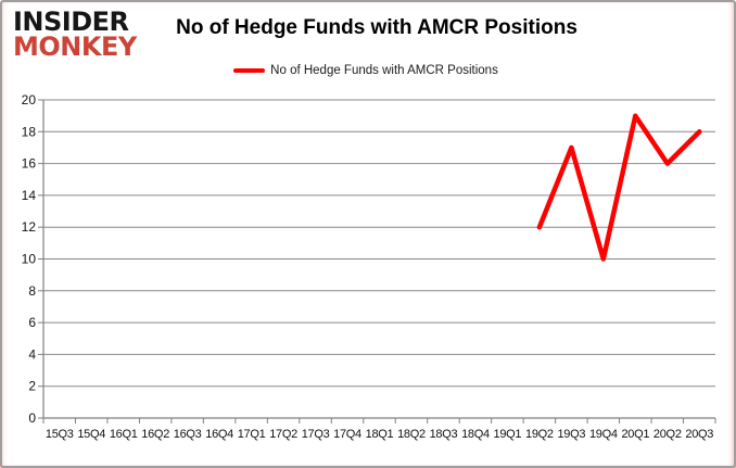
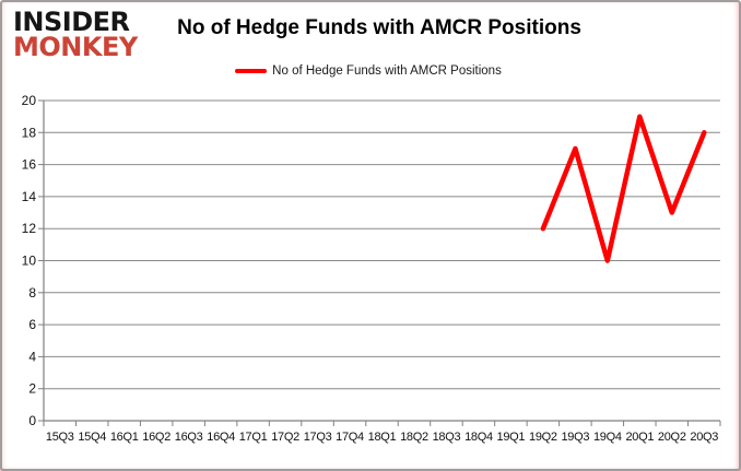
20Q2: 16 -> 13
